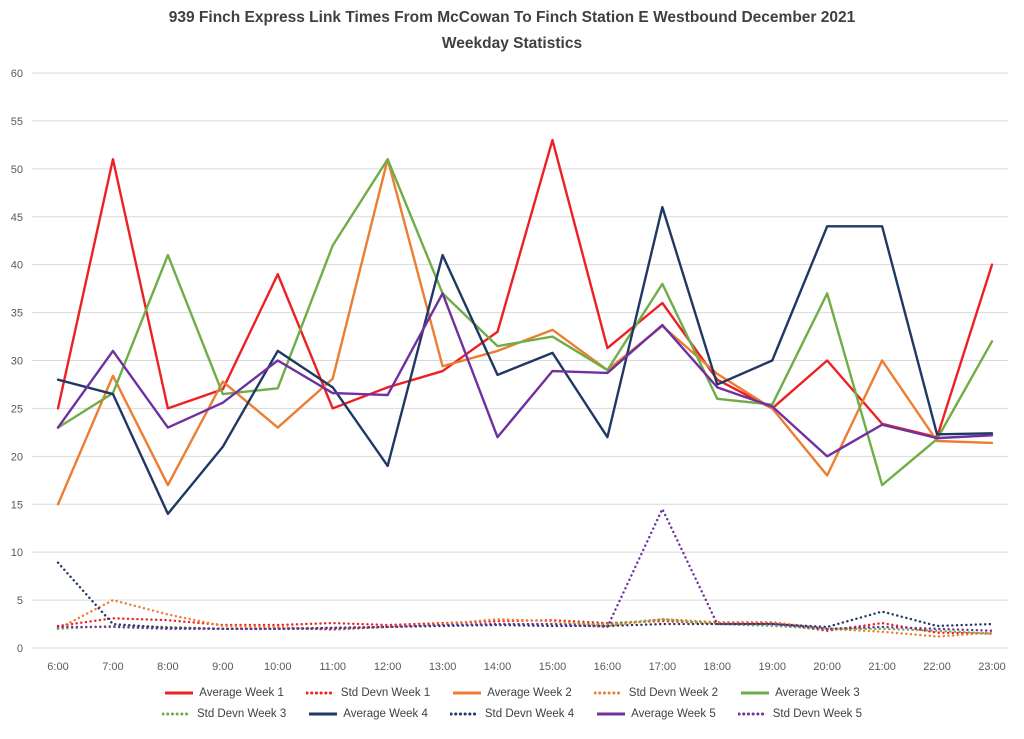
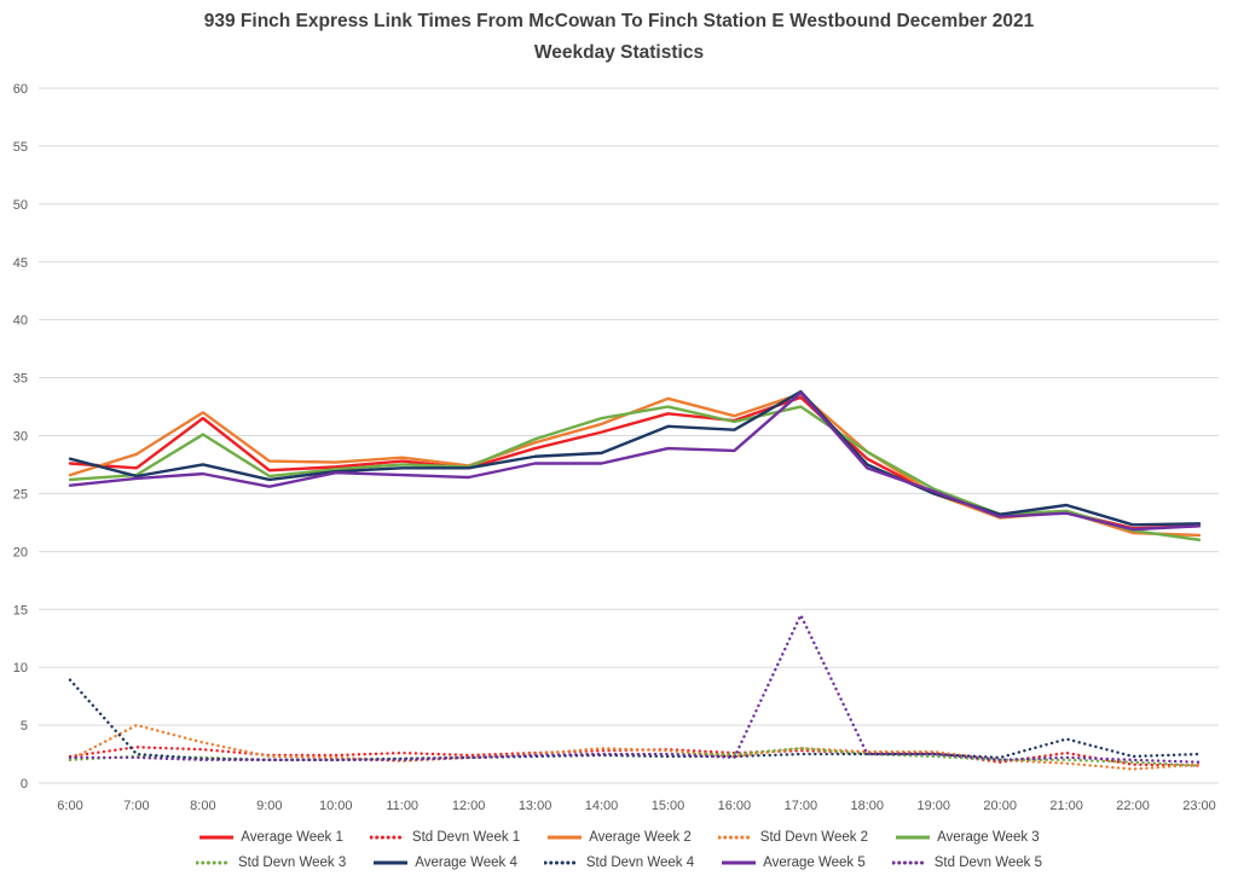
Average Week 1/6:00: 25 -> 28
Average Week 2/6:00: 15 -> 27
Average Week 3/6:00: 23 -> 26
Average Week 5/6:00: 23 -> 26
Average Week 1/7:00: 51 -> 27
Average Week 5/7:00: 31 -> 26
Average Week 1/8:00: 25 -> 32
Average Week 2/8:00: 17 -> 32
Average Week 3/8:00: 41 -> 30
Average Week 4/8:00: 14 -> 28
Average Week 5/8:00: 23 -> 27
Average Week 4/9:00: 21 -> 26
Average Week 1/10:00: 39 -> 27
Average Week 2/10:00: 23 -> 28
Average Week 4/10:00: 31 -> 27
Average Week 5/10:00: 30 -> 27
Average Week 1/11:00: 25 -> 28
Average Week 3/11:00: 42 -> 28
Average Week 2/12:00: 51 -> 27
Average Week 3/12:00: 51 -> 27
Average Week 4/12:00: 19 -> 27
Average Week 3/13:00: 37 -> 30
Average Week 4/13:00: 41 -> 28
Average Week 5/13:00: 37 -> 28
Average Week 1/14:00: 33 -> 30
Average Week 5/14:00: 22 -> 28
Average Week 1/15:00: 53 -> 32
Average Week 2/16:00: 29 -> 32
Average Week 3/16:00: 29 -> 31
Average Week 4/16:00: 22 -> 30
Average Week 1/17:00: 36 -> 33
Average Week 3/17:00: 38 -> 32
Average Week 4/17:00: 46 -> 34
Average Week 3/18:00: 26 -> 29
Average Week 4/19:00: 30 -> 25
Average Week 1/20:00: 30 -> 23
Average Week 2/20:00: 18 -> 23
Average Week 3/20:00: 37 -> 23
Average Week 4/20:00: 44 -> 23
Average Week 5/20:00: 20 -> 23
Average Week 2/21:00: 30 -> 23
Average Week 3/21:00: 17 -> 24
Average Week 4/21:00: 44 -> 24
Average Week 1/23:00: 40 -> 22
Average Week 3/23:00: 32 -> 21
